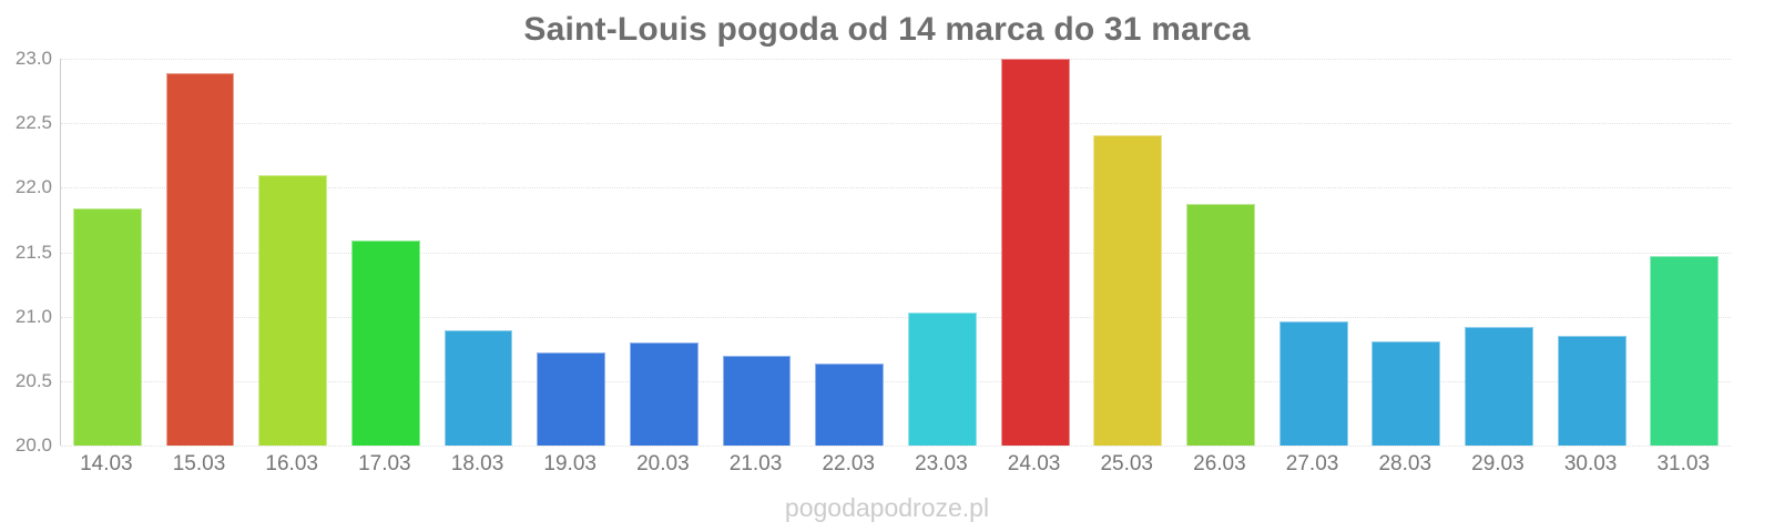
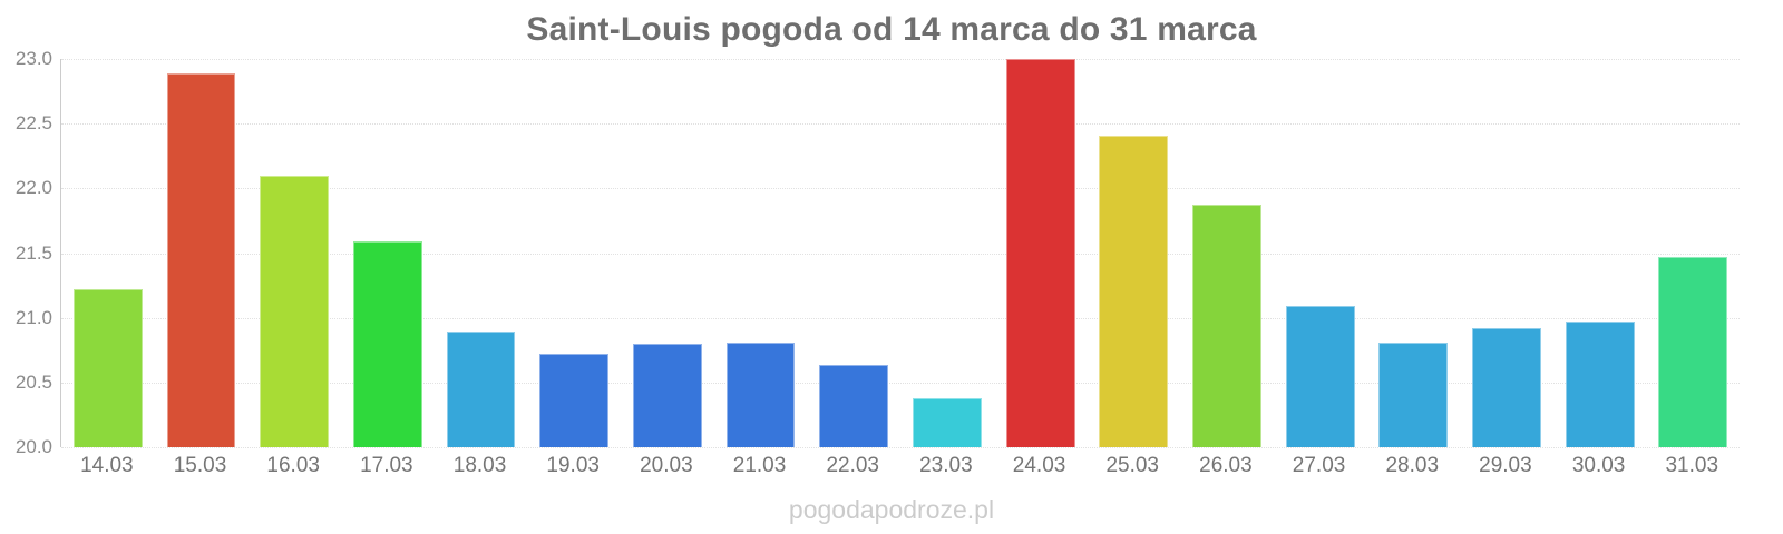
14.03: 21.84 -> 21.22
21.03: 20.70 -> 20.81
23.03: 21.03 -> 20.38
27.03: 20.96 -> 21.09
30.03: 20.85 -> 20.97
